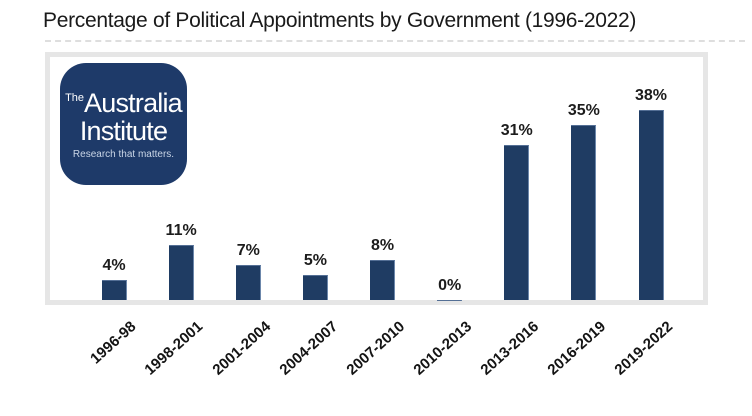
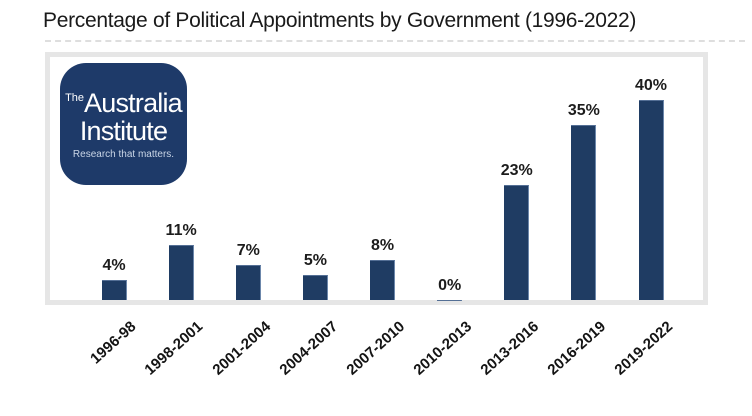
2013-2016: 31% -> 23%
2019-2022: 38% -> 40%
